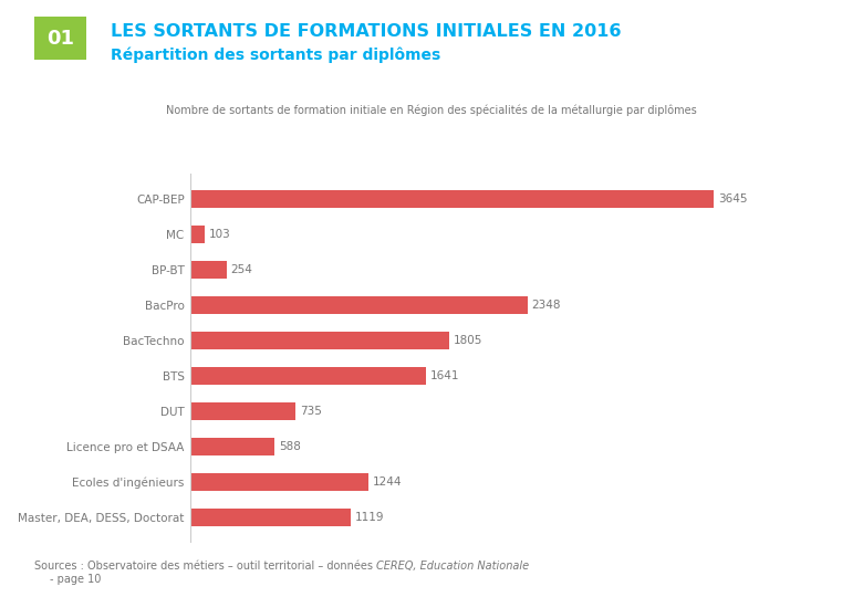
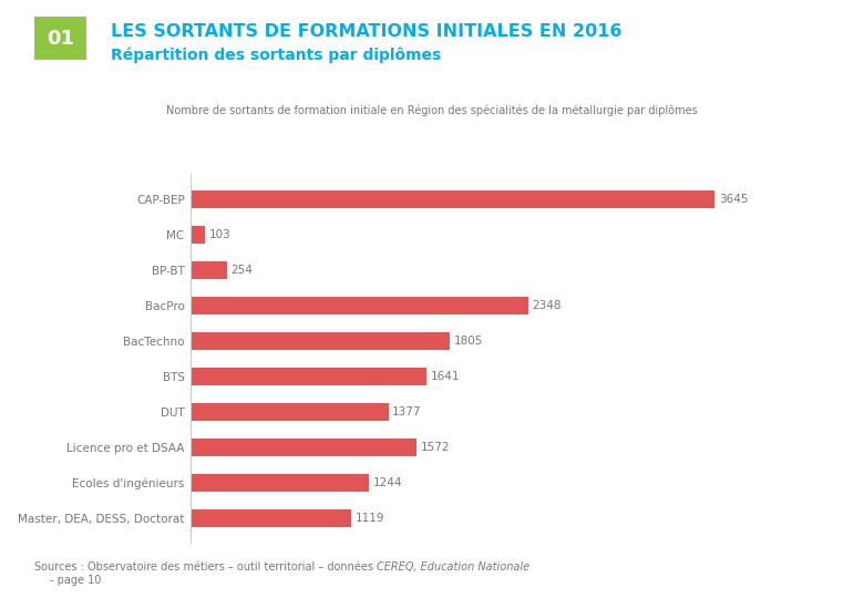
DUT: 735 -> 1377
Licence pro et DSAA: 588 -> 1572
